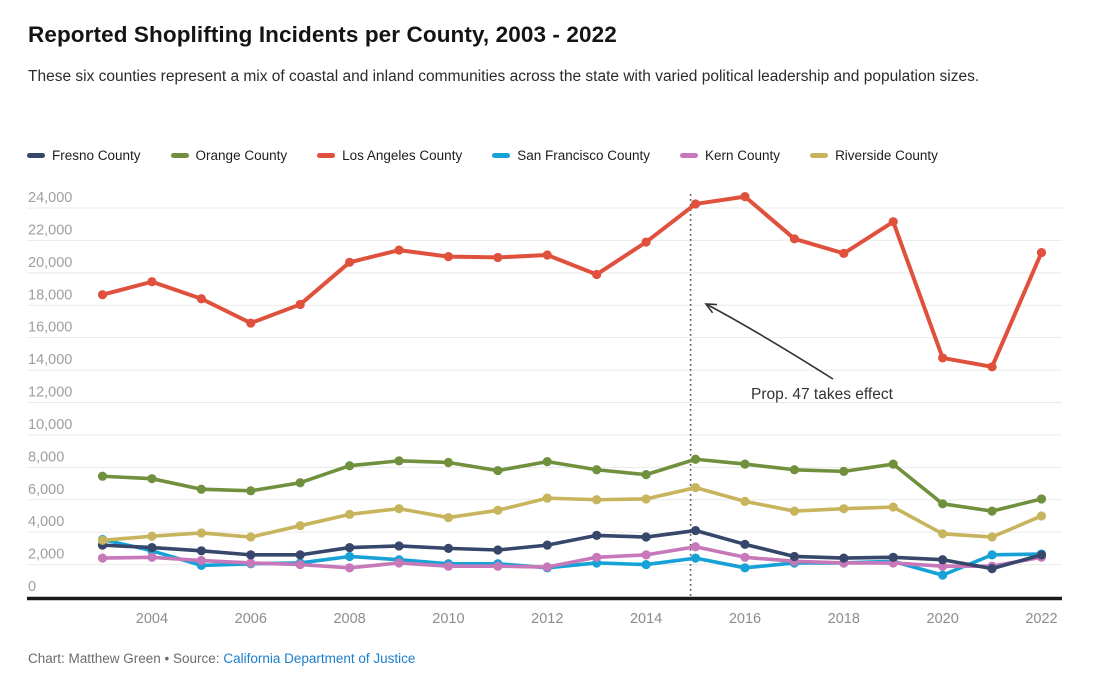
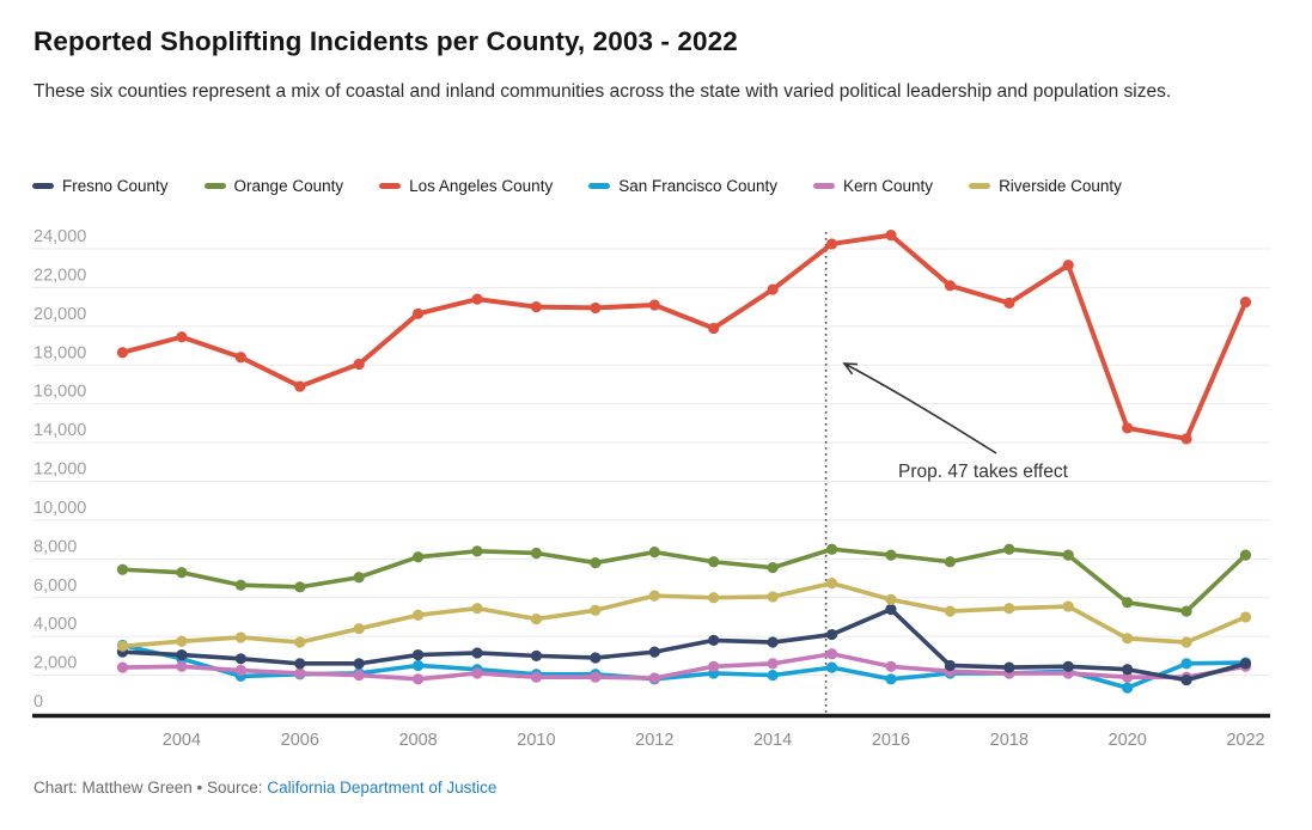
Fresno County/2016: 3200 -> 5400
Orange County/2018: 7800 -> 8500
Orange County/2022: 6000 -> 8200
